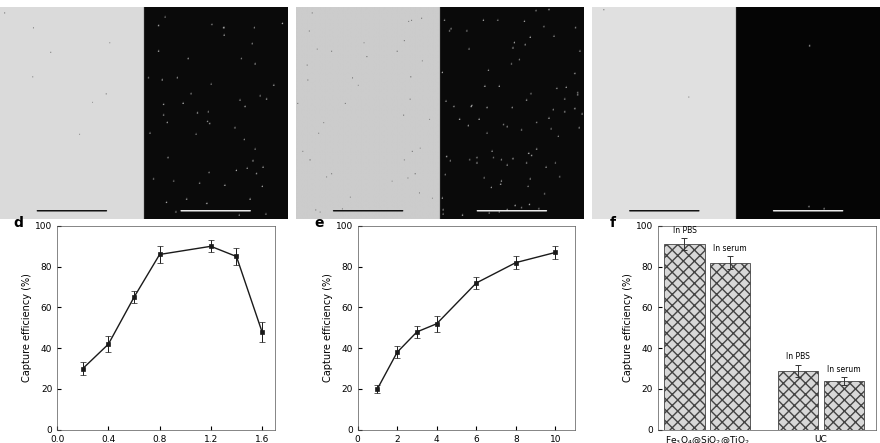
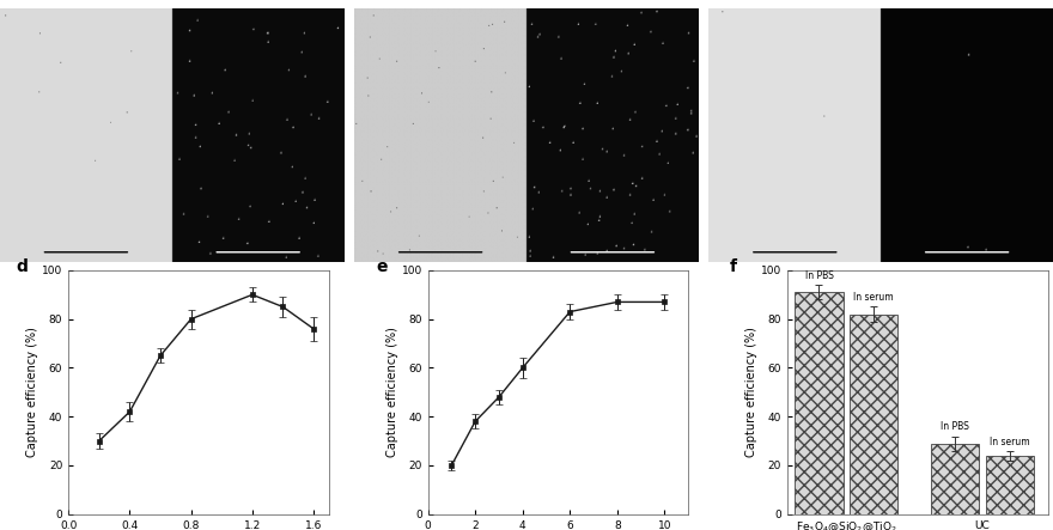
0.8: 86 -> 80
1.6: 48 -> 76
4: 52 -> 60
6: 72 -> 83
8: 82 -> 87
